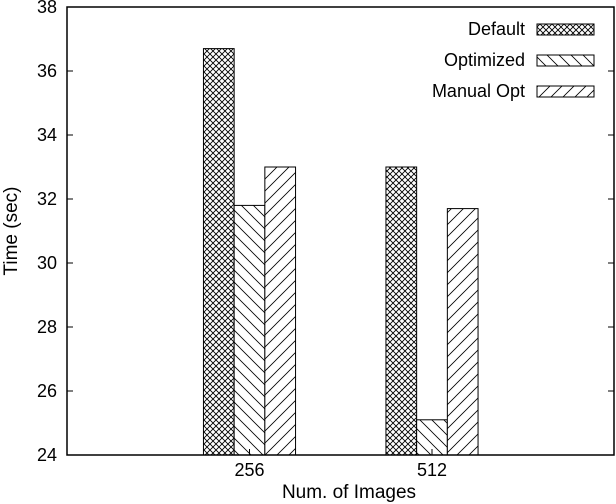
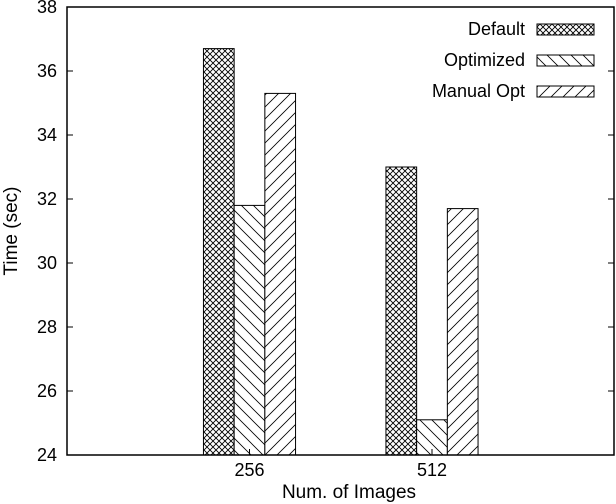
Manual Opt/256: 33.0 -> 35.3
